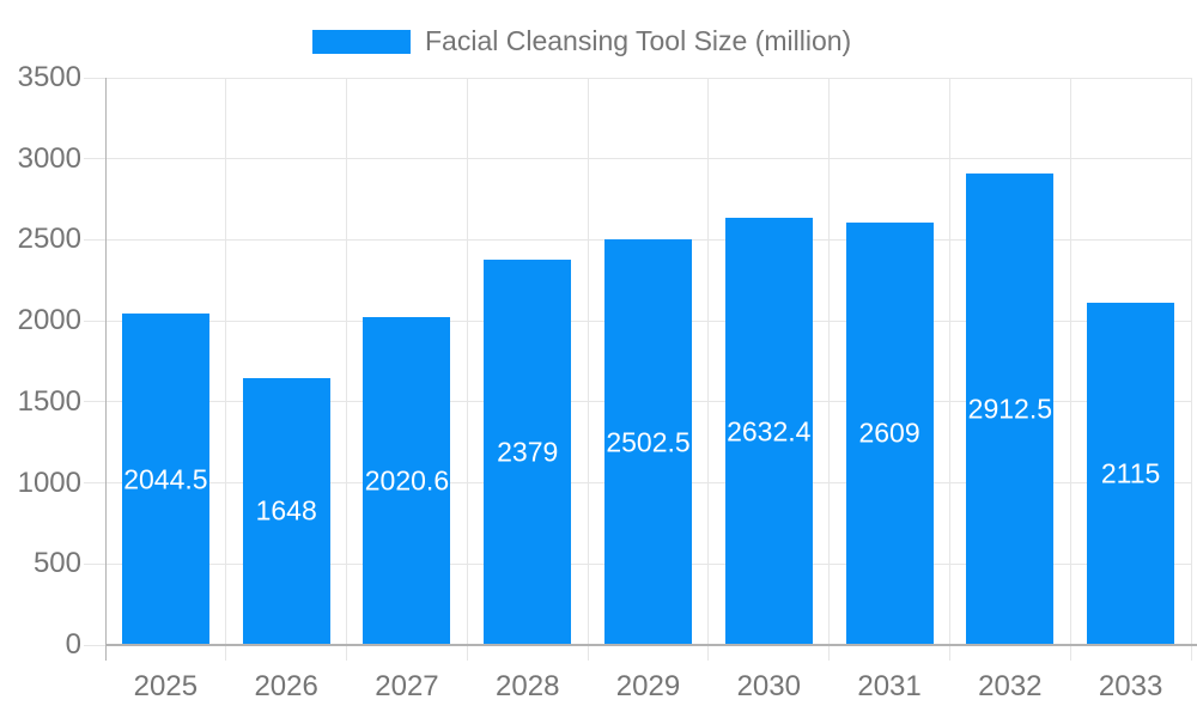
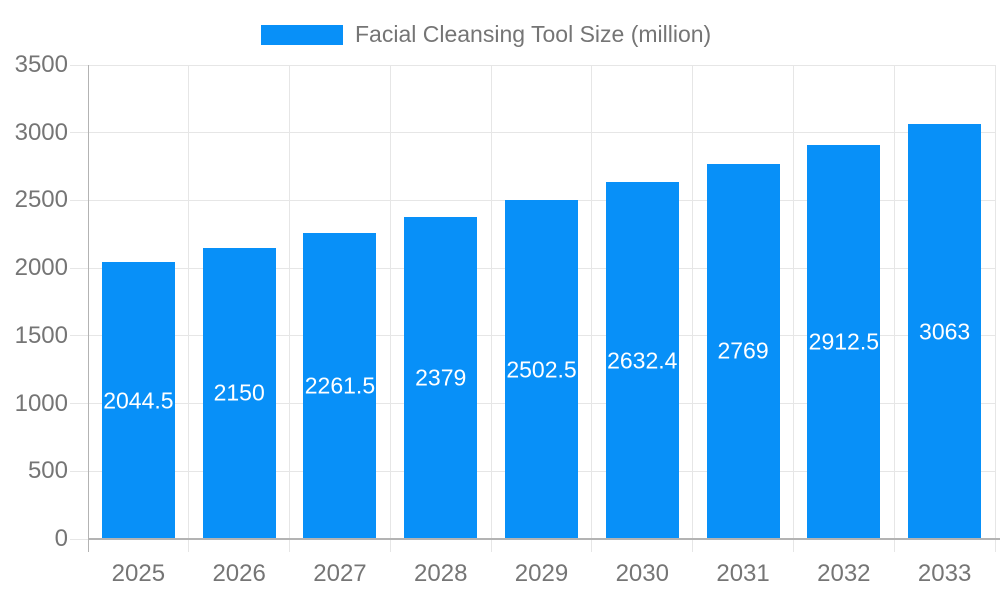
2026: 1648 -> 2150
2027: 2020.6 -> 2261.5
2031: 2609 -> 2769
2033: 2115 -> 3063
